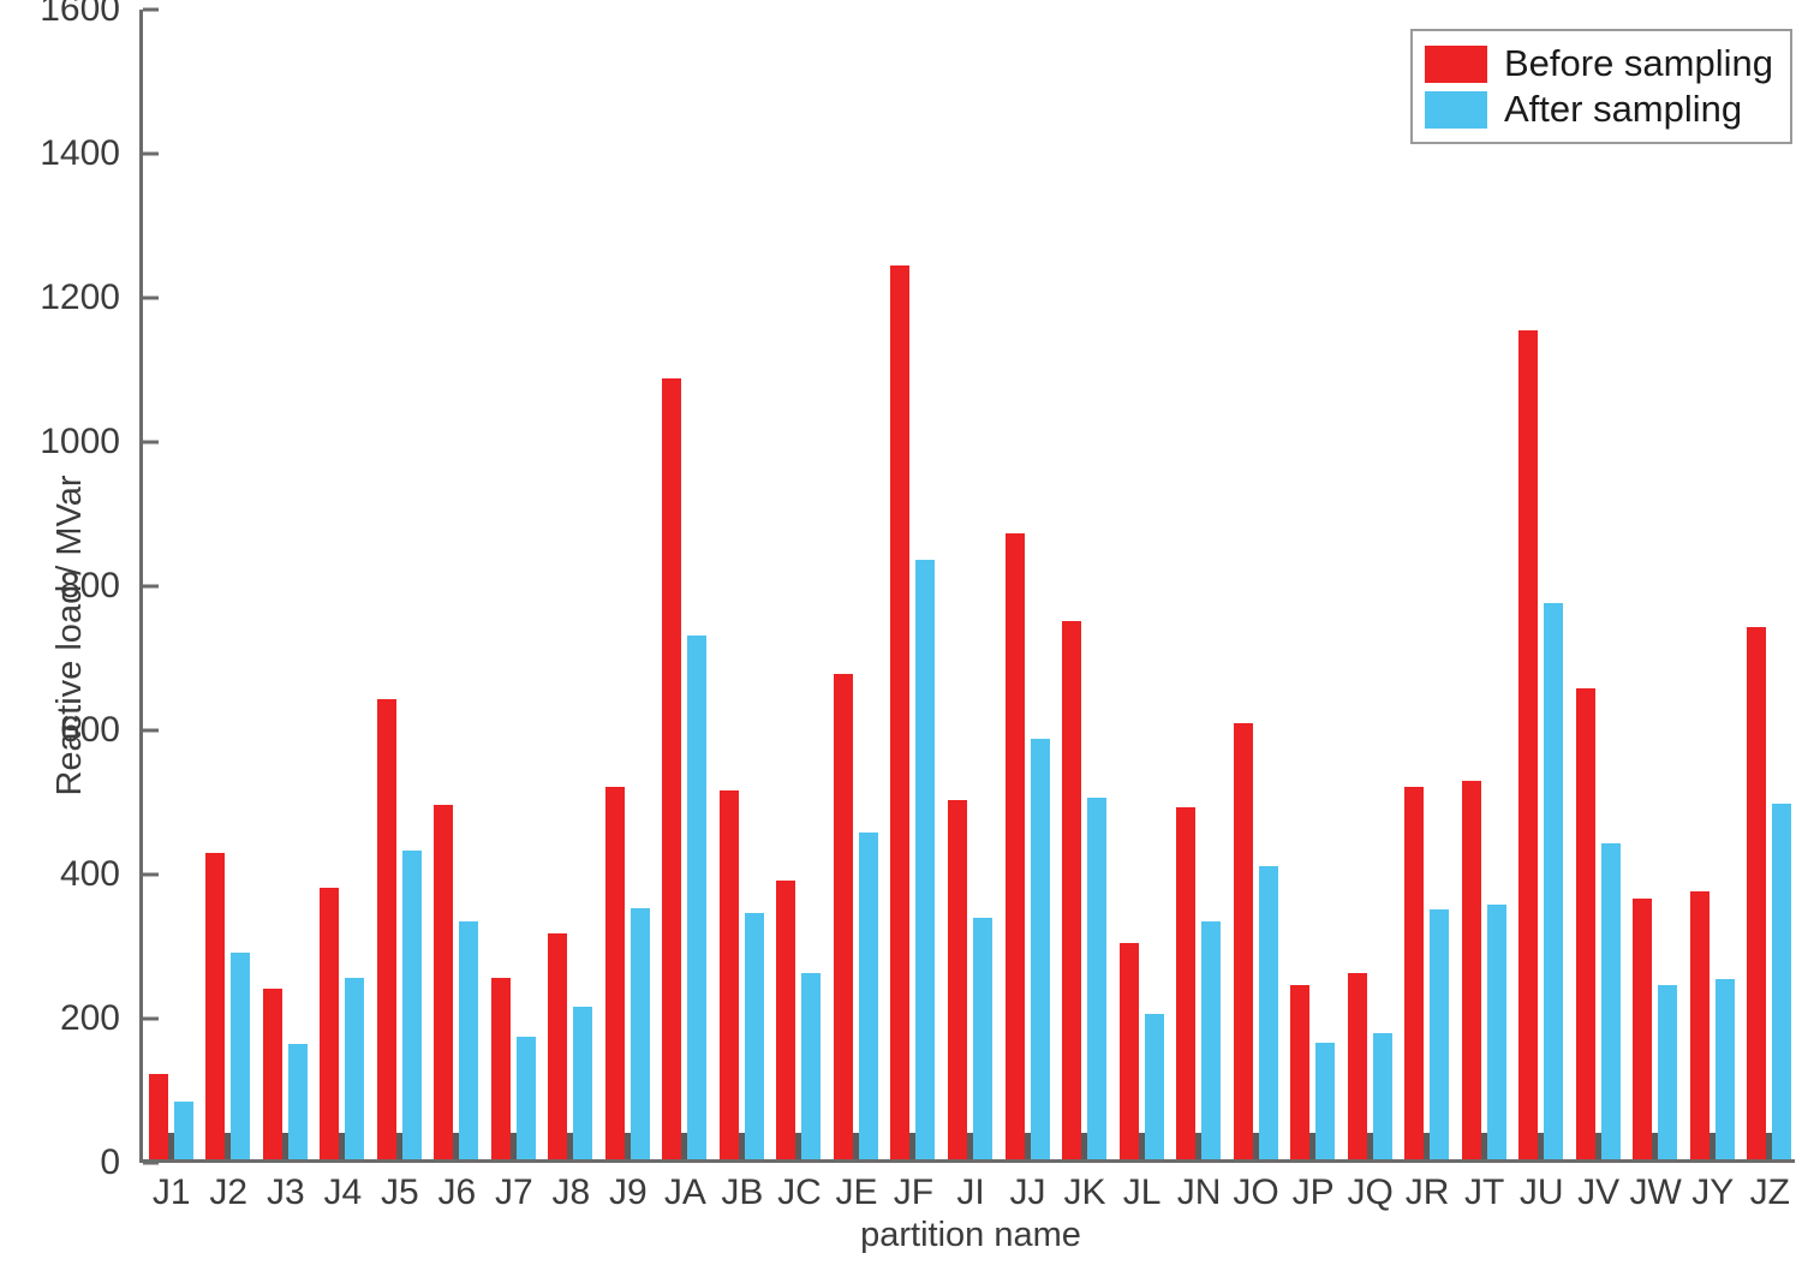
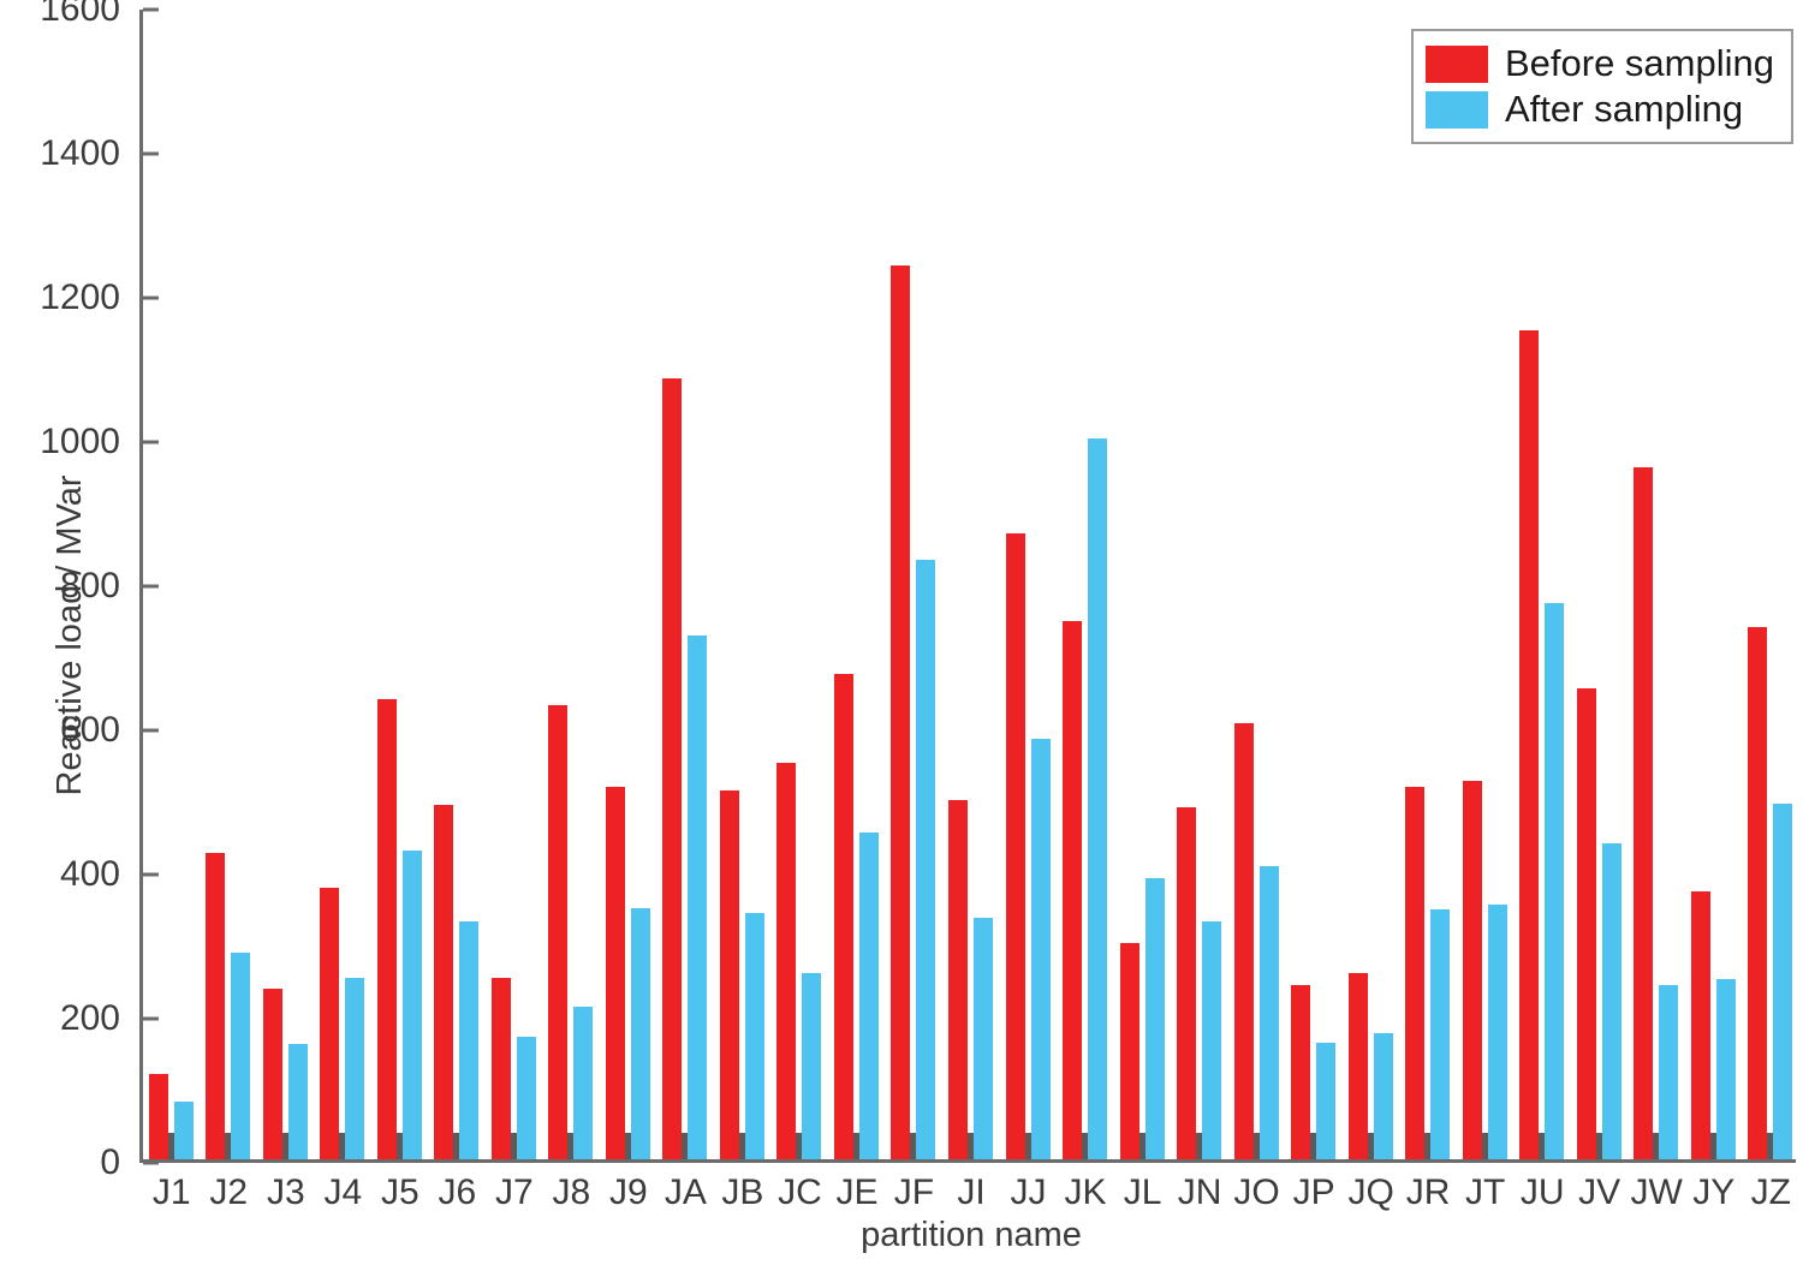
Before sampling/J8: 310 -> 630
Before sampling/JC: 390 -> 550
After sampling/JK: 500 -> 1000
After sampling/JL: 200 -> 390
Before sampling/JW: 360 -> 960
